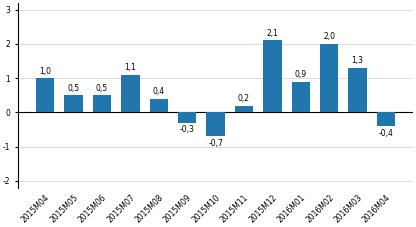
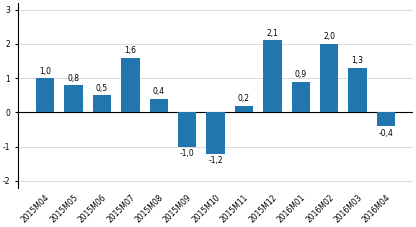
2015M05: 0,5 -> 0,8
2015M07: 1,1 -> 1,6
2015M09: -0,3 -> -1,0
2015M10: -0,7 -> -1,2
